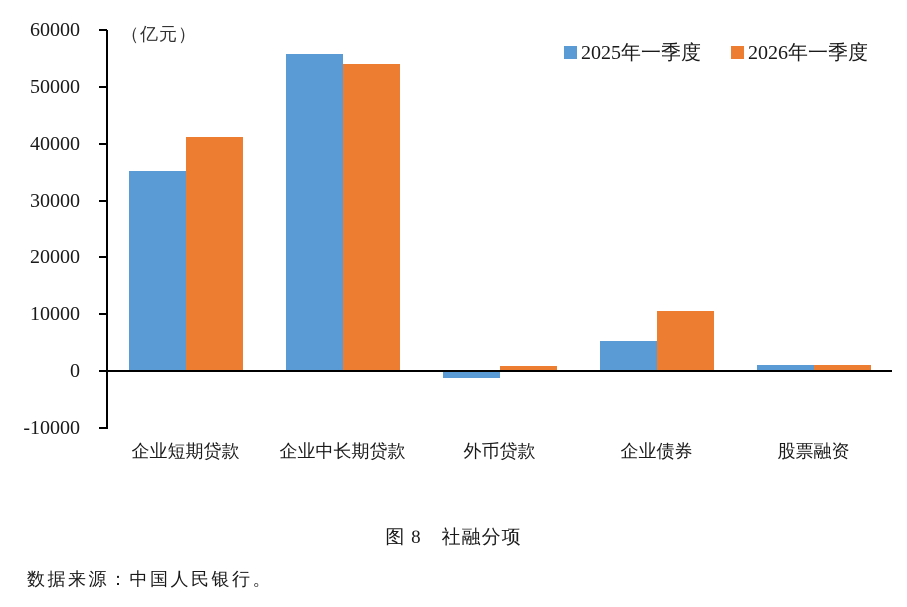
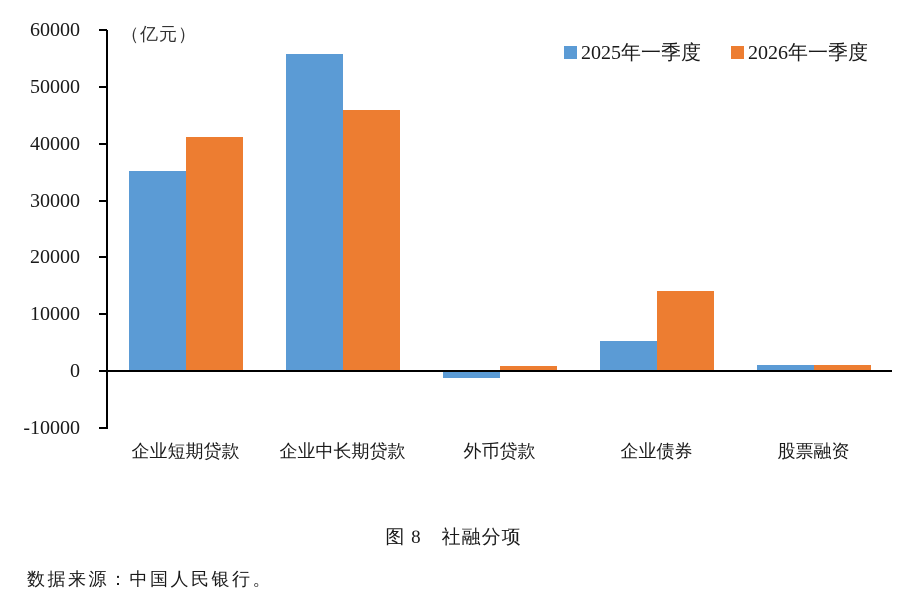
2026年一季度/企业中长期贷款: 54000 -> 46000
2026年一季度/企业债券: 10000 -> 14000
